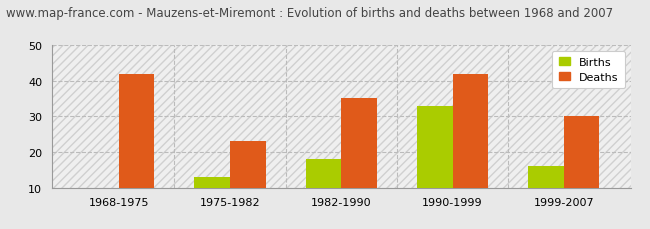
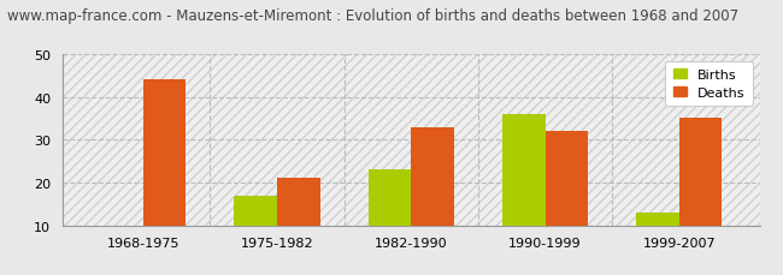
Deaths/1968-1975: 42 -> 44
Births/1975-1982: 13 -> 17
Deaths/1975-1982: 23 -> 21
Births/1982-1990: 18 -> 23
Deaths/1982-1990: 35 -> 33
Births/1990-1999: 33 -> 36
Deaths/1990-1999: 42 -> 32
Births/1999-2007: 16 -> 13
Deaths/1999-2007: 30 -> 35
